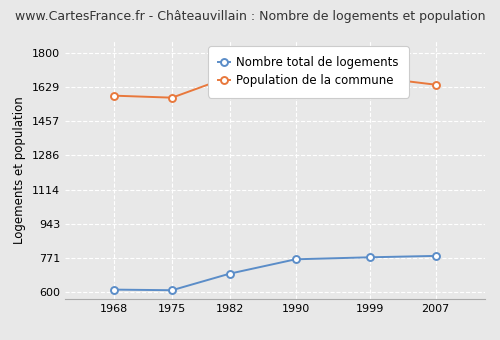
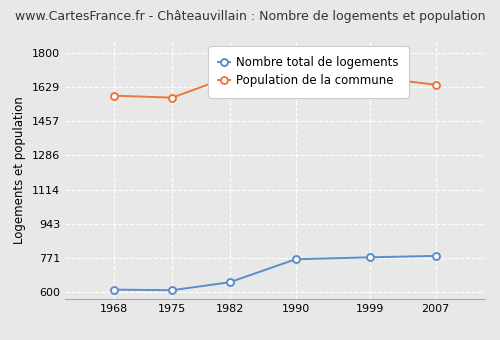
Nombre total de logements/1982: 690 -> 650
